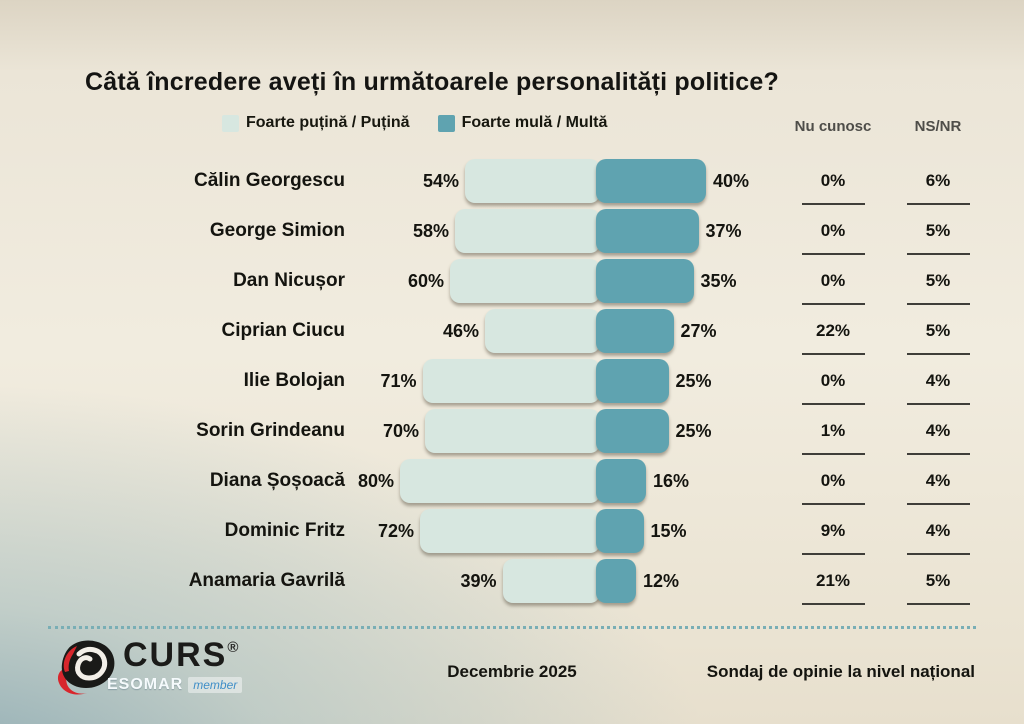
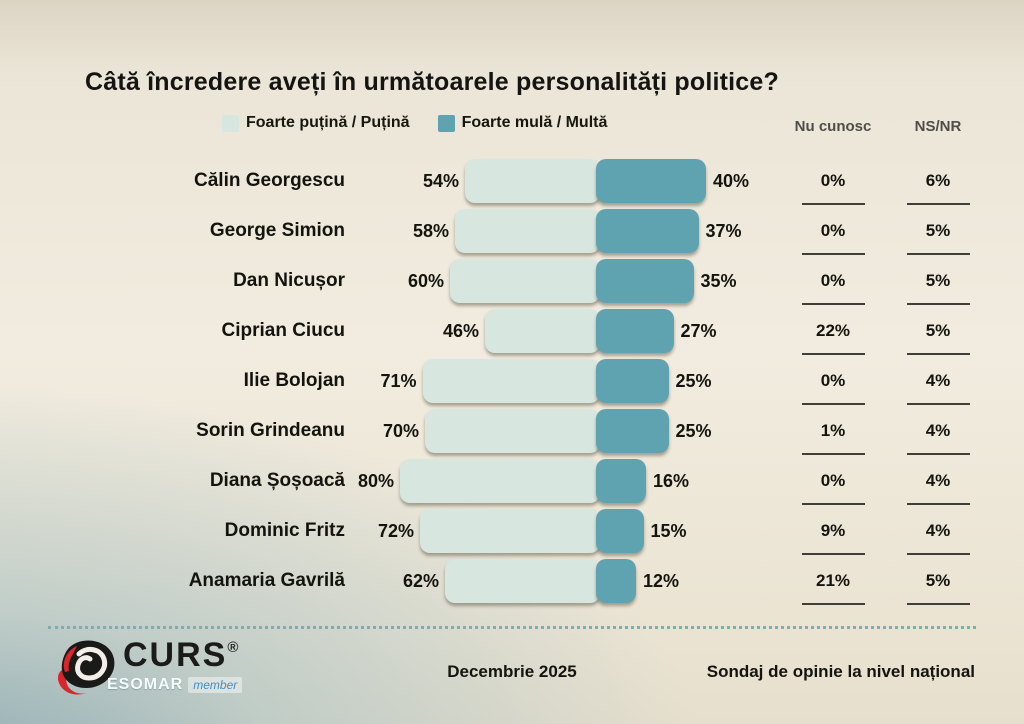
Foarte puțină / Puțină/Anamaria Gavrilă: 39% -> 62%
